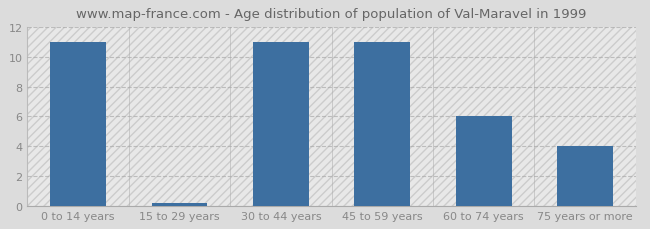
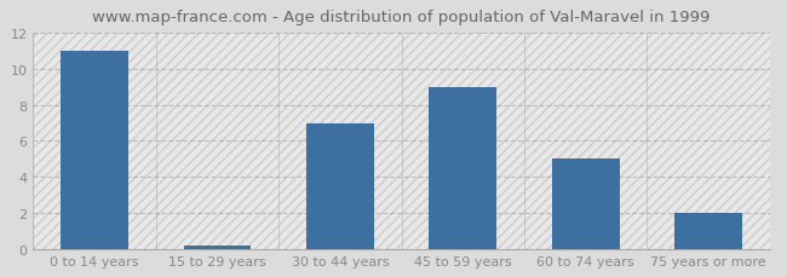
30 to 44 years: 11.0 -> 7.0
45 to 59 years: 11.0 -> 9.0
60 to 74 years: 6.0 -> 5.0
75 years or more: 4.0 -> 2.0
